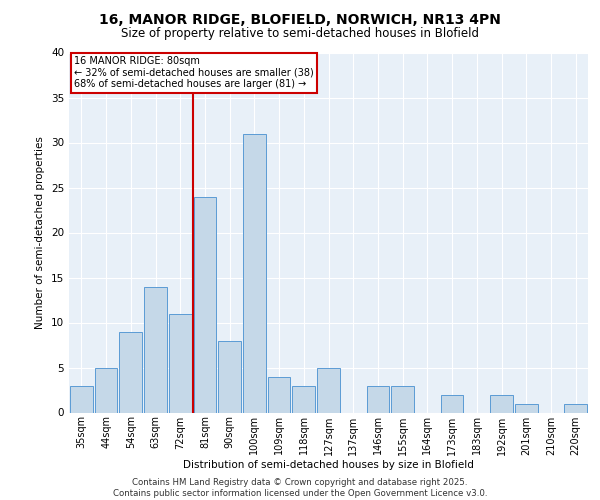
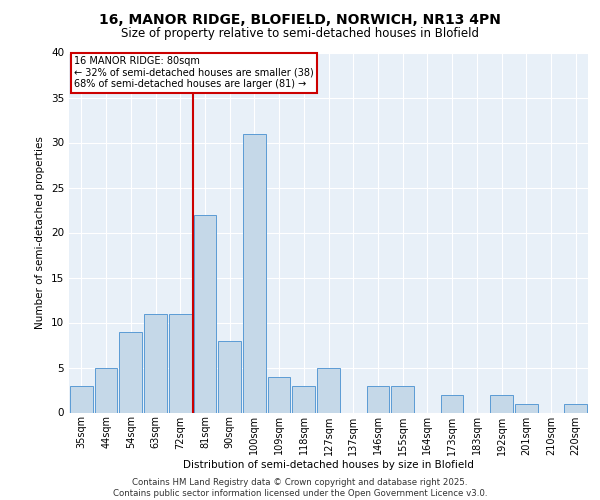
63sqm: 14 -> 11
81sqm: 24 -> 22
